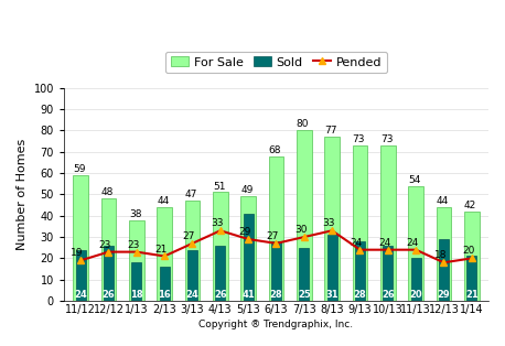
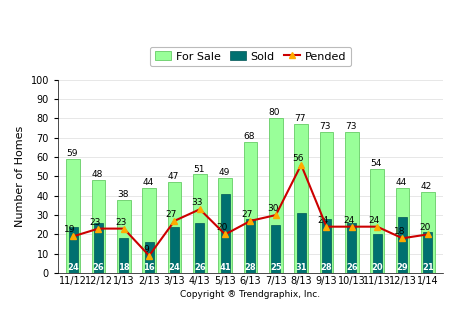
Pended/2/13: 21 -> 9
Pended/5/13: 29 -> 20
Pended/8/13: 33 -> 56
